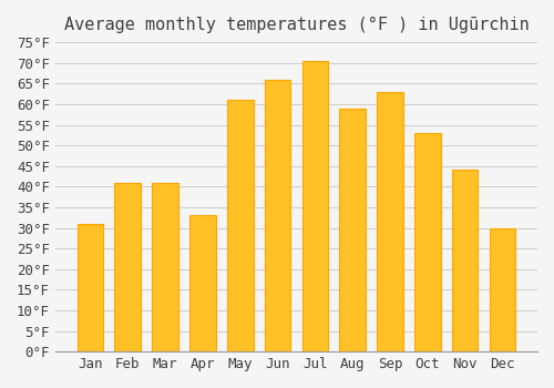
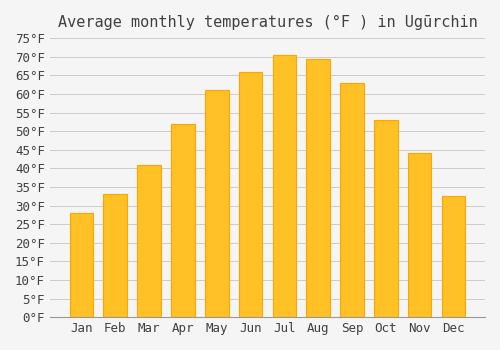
Jan: 31.0°F -> 28.0°F
Feb: 41.0°F -> 33.0°F
Apr: 33.0°F -> 52.0°F
Aug: 59.0°F -> 69.5°F
Dec: 30.0°F -> 32.5°F
